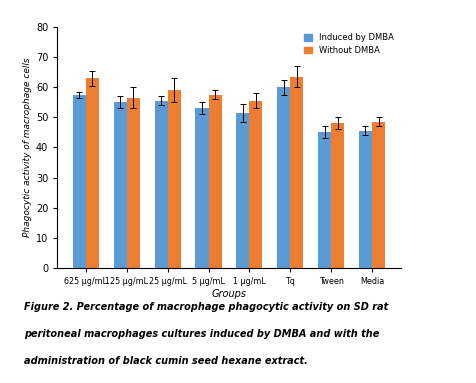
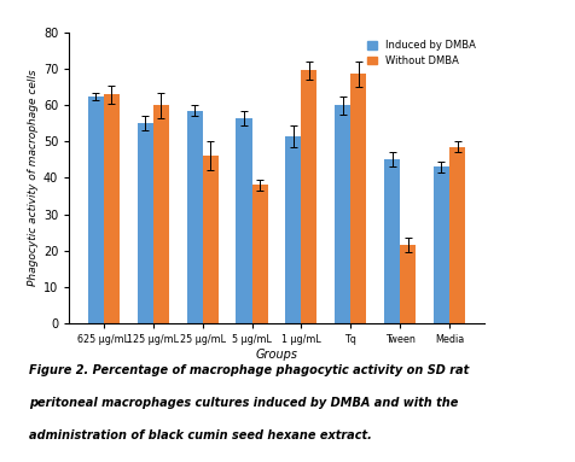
Induced by DMBA/625 μg/mL: 57.5 -> 62.5
Without DMBA/125 μg/mL: 56.5 -> 60.0
Induced by DMBA/25 μg/mL: 55.5 -> 58.5
Without DMBA/25 μg/mL: 59.0 -> 46.0
Induced by DMBA/5 μg/mL: 53.0 -> 56.5
Without DMBA/5 μg/mL: 57.5 -> 38.0
Without DMBA/1 μg/mL: 55.5 -> 69.5
Without DMBA/Tq: 63.5 -> 68.5
Without DMBA/Tween: 48.0 -> 21.5
Induced by DMBA/Media: 45.5 -> 43.0
